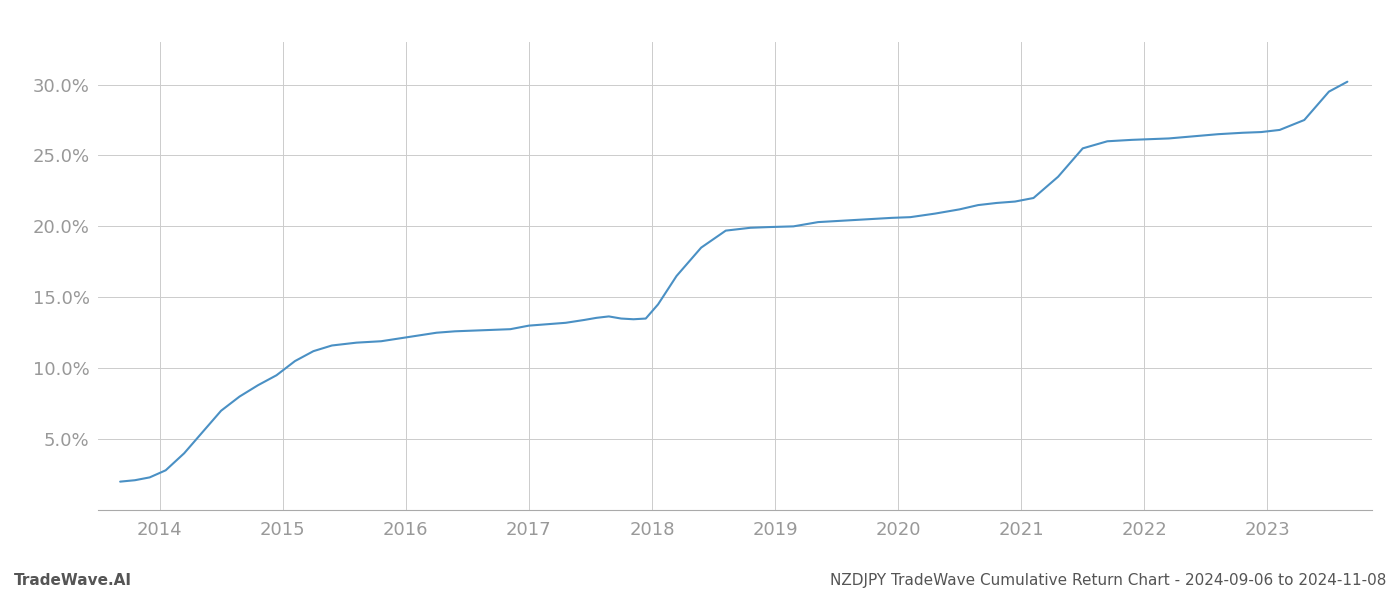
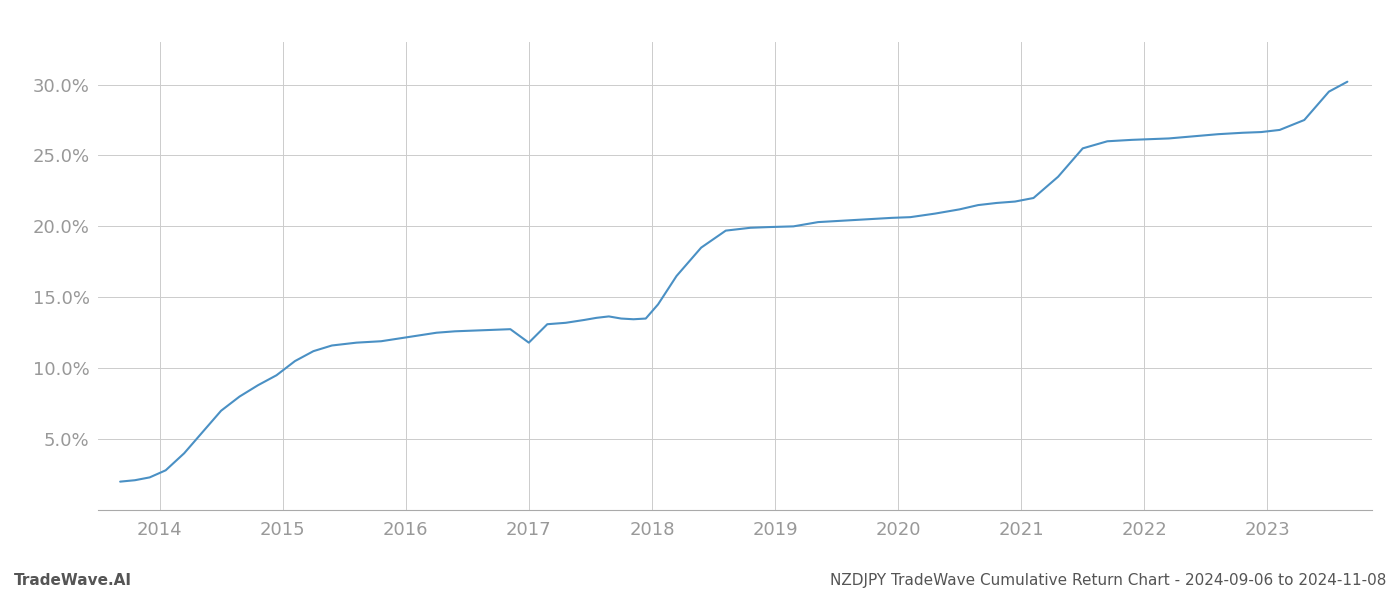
2017: 13.0% -> 11.8%
